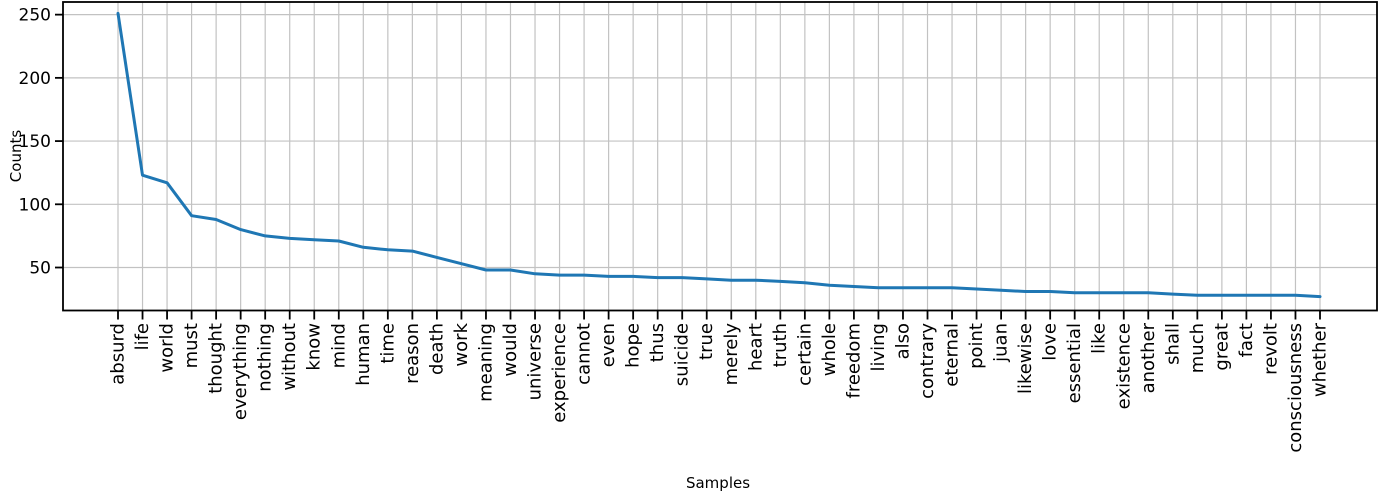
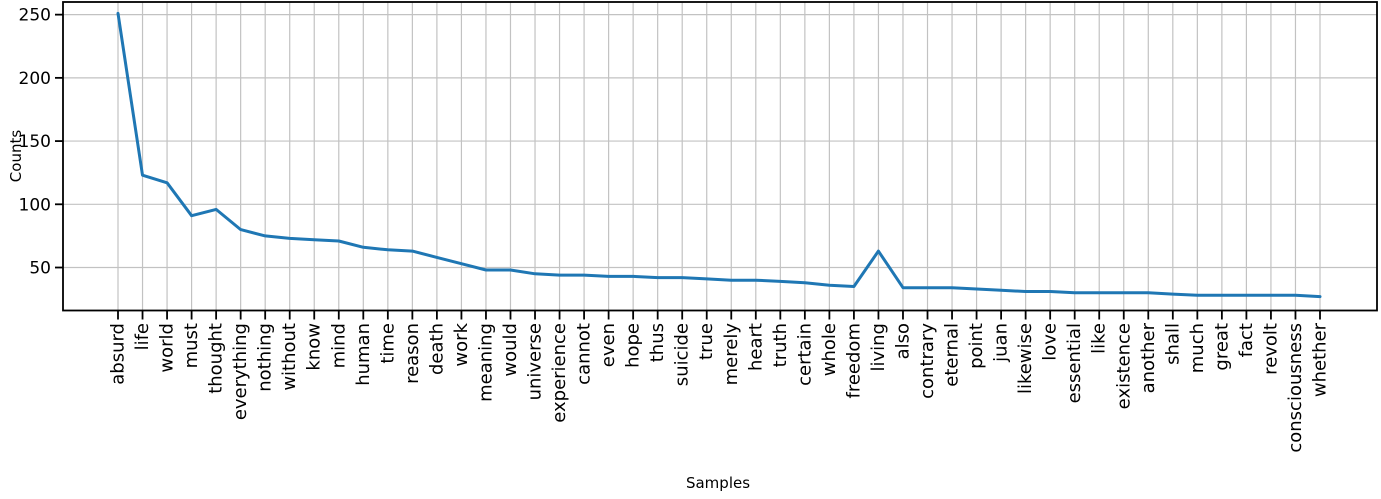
thought: 88 -> 96
living: 34 -> 63
